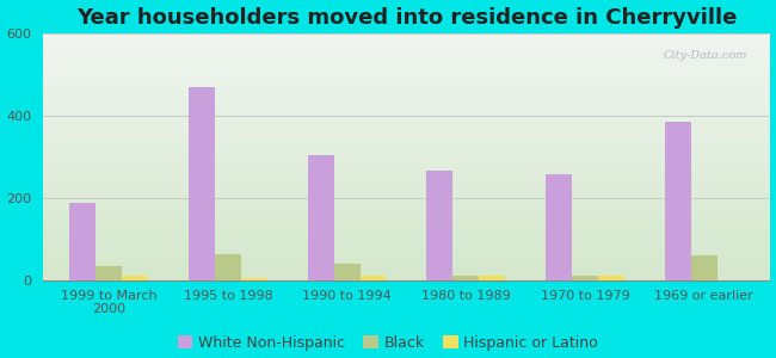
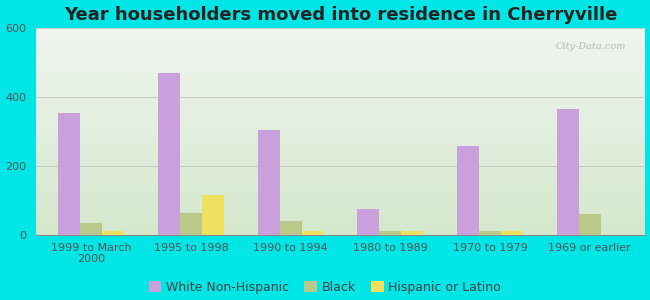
White Non-Hispanic/1999 to March 2000: 190 -> 355
Hispanic or Latino/1995 to 1998: 5 -> 115
White Non-Hispanic/1980 to 1989: 268 -> 75
White Non-Hispanic/1969 or earlier: 385 -> 365
